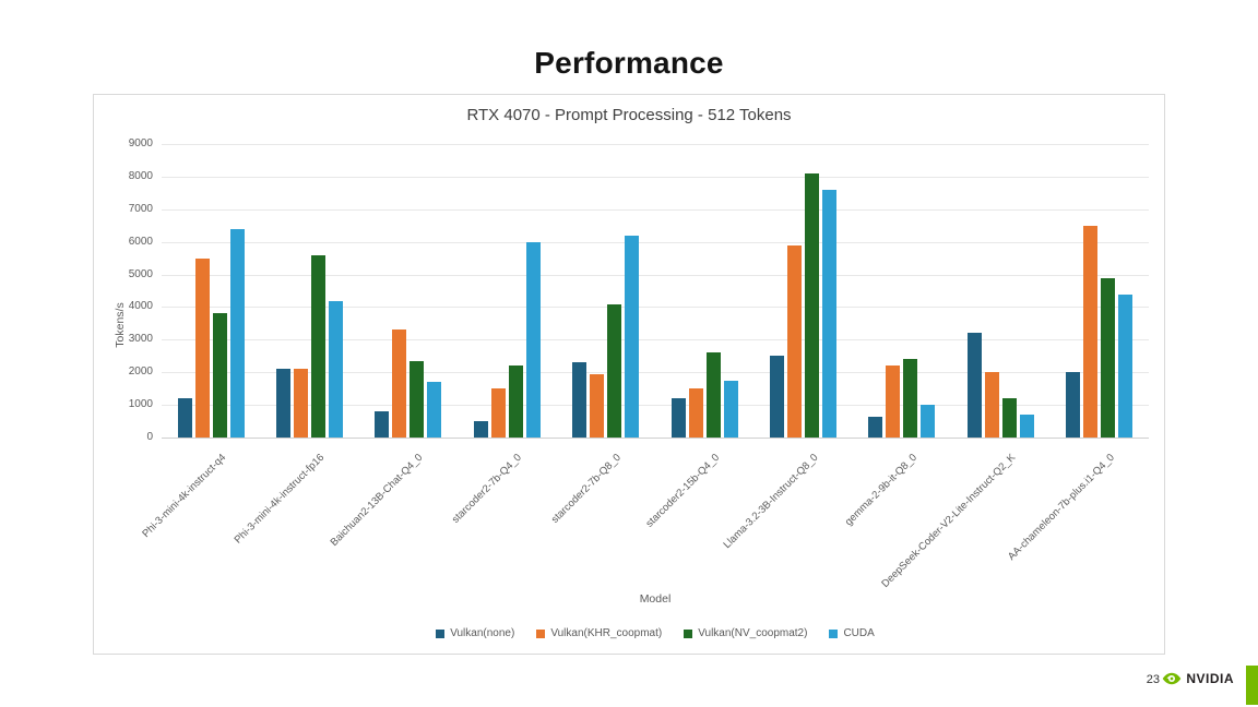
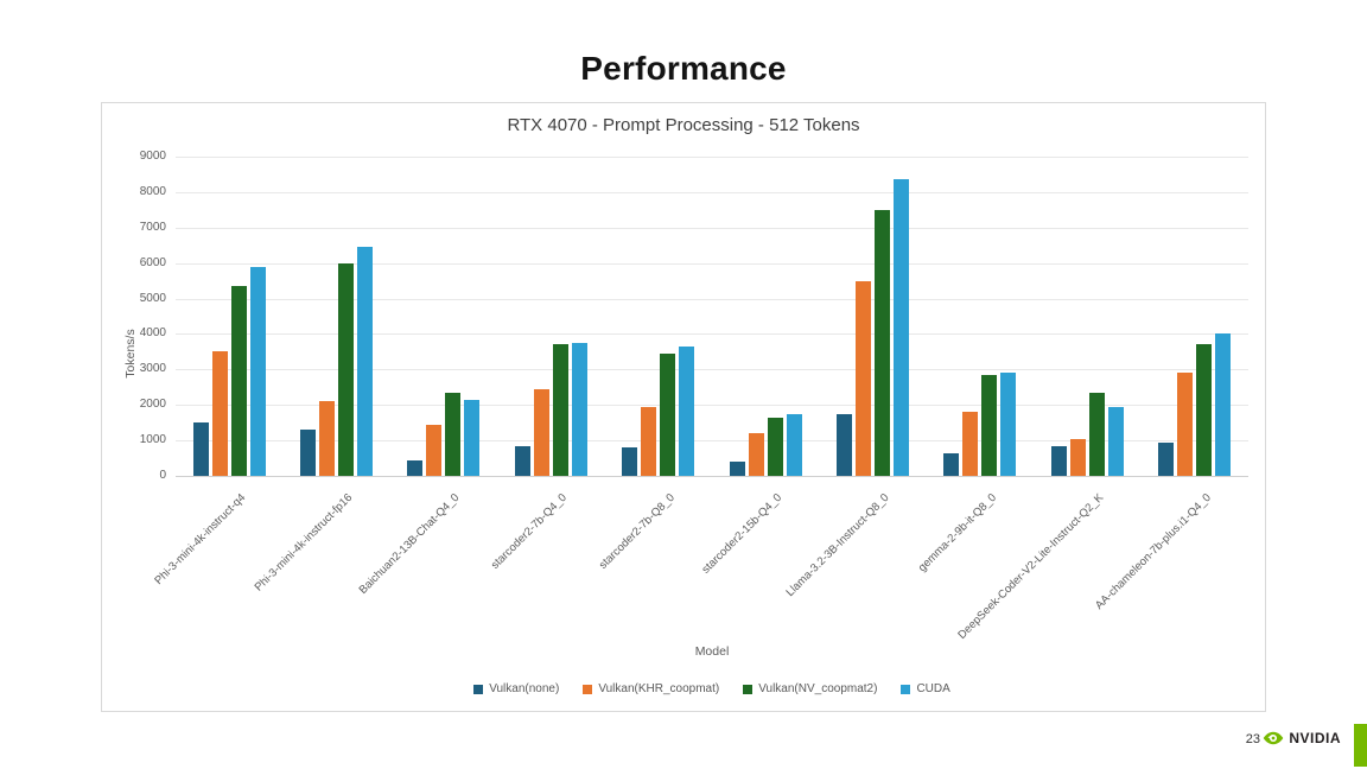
Vulkan(none)/Phi-3-mini-4k-instruct-q4: 1200 -> 1500
Vulkan(KHR_coopmat)/Phi-3-mini-4k-instruct-q4: 5500 -> 3500
Vulkan(NV_coopmat2)/Phi-3-mini-4k-instruct-q4: 3800 -> 5400
CUDA/Phi-3-mini-4k-instruct-q4: 6400 -> 5900
Vulkan(none)/Phi-3-mini-4k-instruct-fp16: 2100 -> 1300
Vulkan(NV_coopmat2)/Phi-3-mini-4k-instruct-fp16: 5600 -> 6000
CUDA/Phi-3-mini-4k-instruct-fp16: 4200 -> 6400
Vulkan(none)/Baichuan2-13B-Chat-Q4_0: 800 -> 400
Vulkan(KHR_coopmat)/Baichuan2-13B-Chat-Q4_0: 3300 -> 1400
CUDA/Baichuan2-13B-Chat-Q4_0: 1700 -> 2200
Vulkan(none)/starcoder2-7b-Q4_0: 500 -> 800
Vulkan(KHR_coopmat)/starcoder2-7b-Q4_0: 1500 -> 2400
Vulkan(NV_coopmat2)/starcoder2-7b-Q4_0: 2200 -> 3700
CUDA/starcoder2-7b-Q4_0: 6000 -> 3800
Vulkan(none)/starcoder2-7b-Q8_0: 2300 -> 800
Vulkan(NV_coopmat2)/starcoder2-7b-Q8_0: 4100 -> 3400
CUDA/starcoder2-7b-Q8_0: 6200 -> 3600
Vulkan(none)/starcoder2-15b-Q4_0: 1200 -> 400
Vulkan(KHR_coopmat)/starcoder2-15b-Q4_0: 1500 -> 1200
Vulkan(NV_coopmat2)/starcoder2-15b-Q4_0: 2600 -> 1600
Vulkan(none)/Llama-3.2-3B-Instruct-Q8_0: 2500 -> 1800
Vulkan(KHR_coopmat)/Llama-3.2-3B-Instruct-Q8_0: 5900 -> 5500
Vulkan(NV_coopmat2)/Llama-3.2-3B-Instruct-Q8_0: 8100 -> 7500
CUDA/Llama-3.2-3B-Instruct-Q8_0: 7600 -> 8400
Vulkan(KHR_coopmat)/gemma-2-9b-it-Q8_0: 2200 -> 1800
Vulkan(NV_coopmat2)/gemma-2-9b-it-Q8_0: 2400 -> 2800
CUDA/gemma-2-9b-it-Q8_0: 1000 -> 2900
Vulkan(none)/DeepSeek-Coder-V2-Lite-Instruct-Q2_K: 3200 -> 800
Vulkan(KHR_coopmat)/DeepSeek-Coder-V2-Lite-Instruct-Q2_K: 2000 -> 1000
Vulkan(NV_coopmat2)/DeepSeek-Coder-V2-Lite-Instruct-Q2_K: 1200 -> 2400
CUDA/DeepSeek-Coder-V2-Lite-Instruct-Q2_K: 700 -> 2000
Vulkan(none)/AA-chameleon-7b-plus.i1-Q4_0: 2000 -> 1000
Vulkan(KHR_coopmat)/AA-chameleon-7b-plus.i1-Q4_0: 6500 -> 2900
Vulkan(NV_coopmat2)/AA-chameleon-7b-plus.i1-Q4_0: 4900 -> 3700
CUDA/AA-chameleon-7b-plus.i1-Q4_0: 4400 -> 4000
